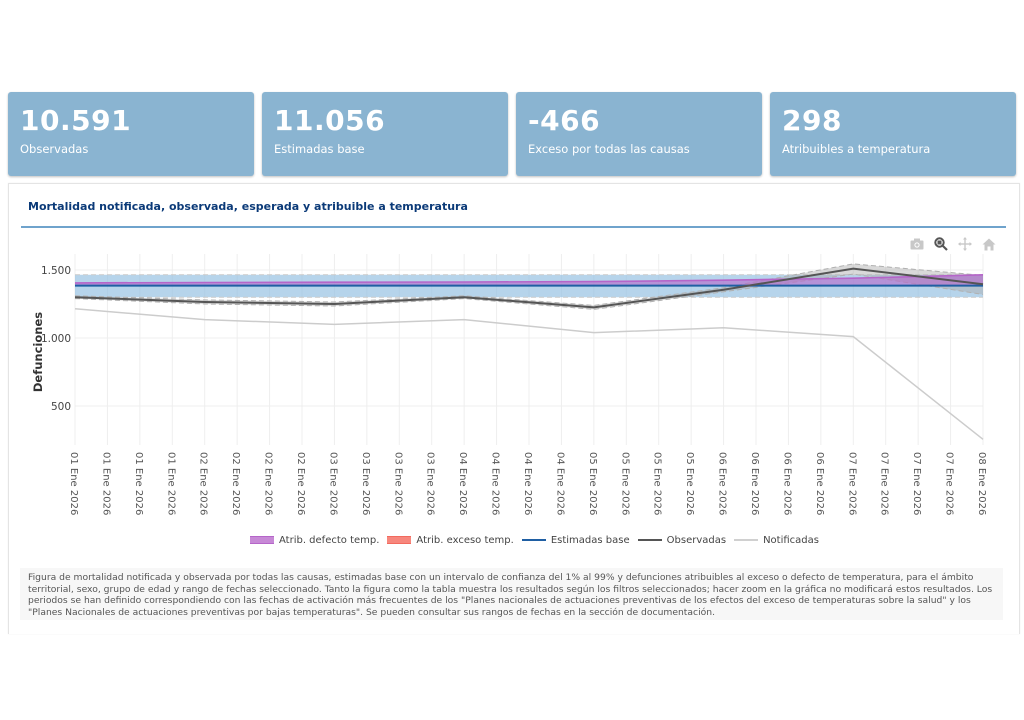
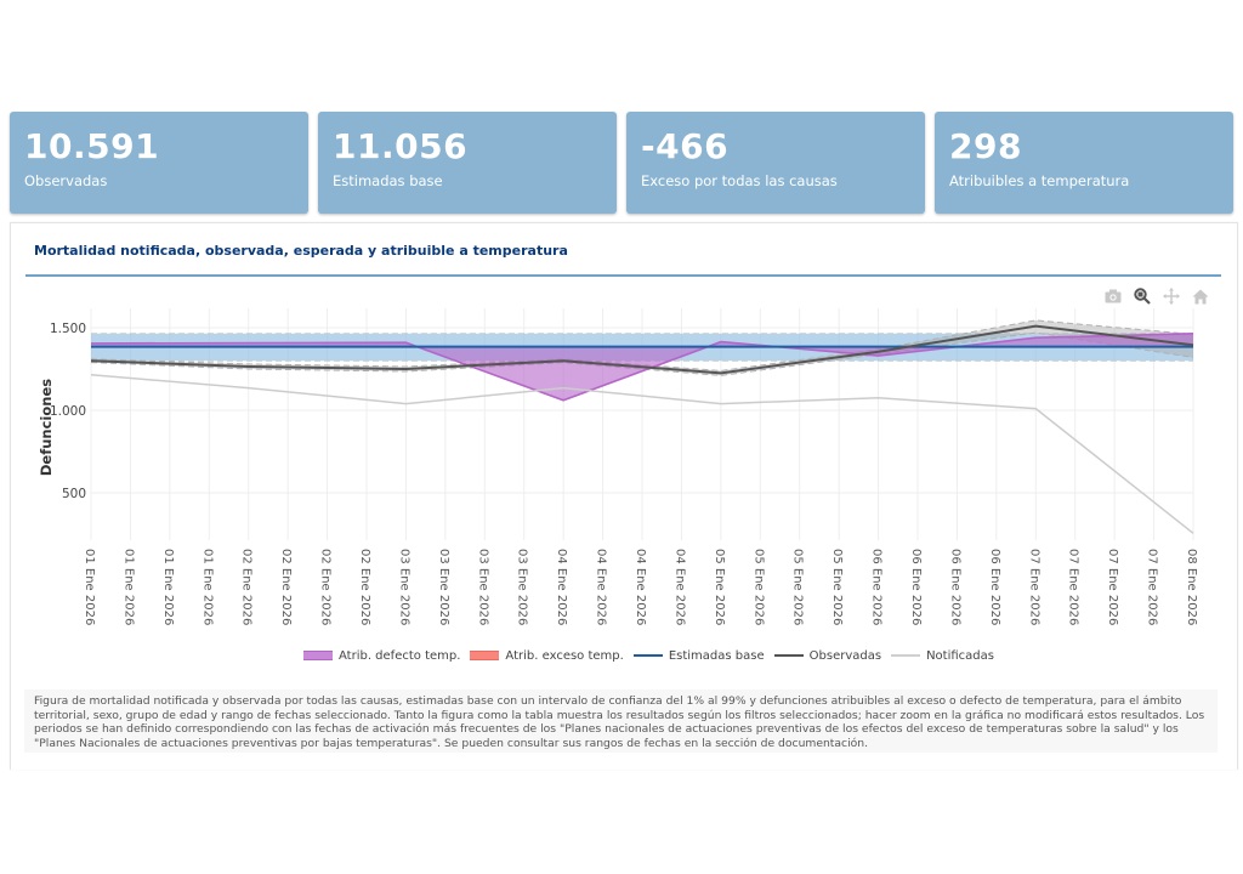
Notificadas/03 Ene 2026: 1100 -> 1040
Atrib. defecto temp./04 Ene 2026: 1410 -> 1060
Atrib. defecto temp./06 Ene 2026: 1420 -> 1330
